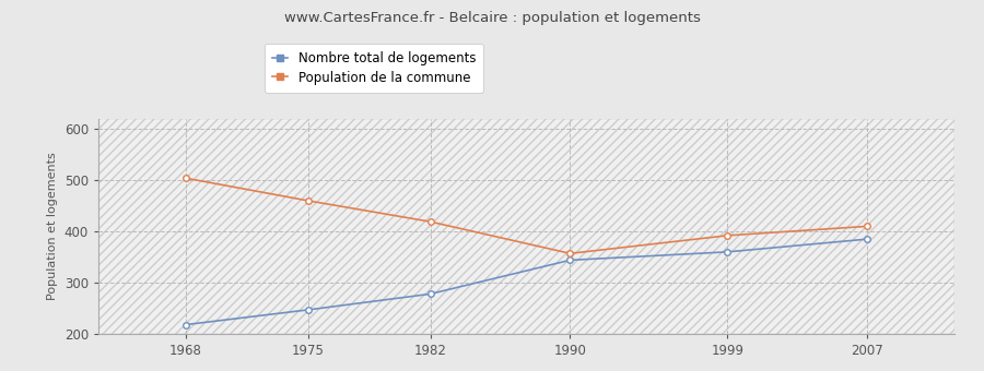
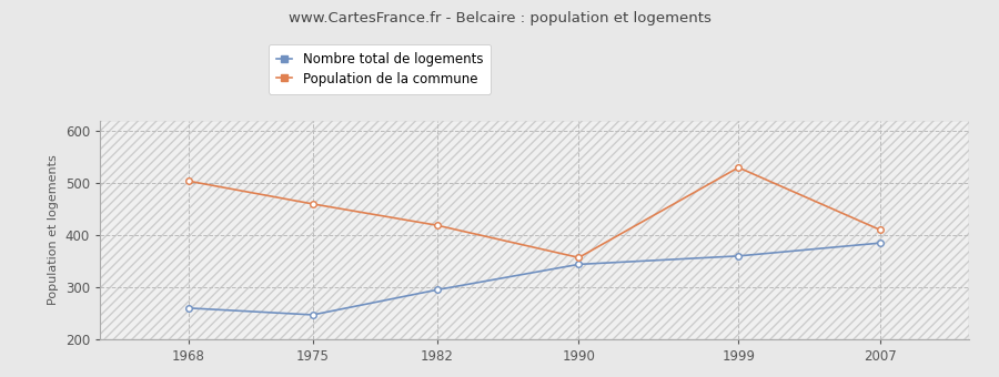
Nombre total de logements/1968: 218 -> 260
Nombre total de logements/1982: 278 -> 295
Population de la commune/1999: 392 -> 530
